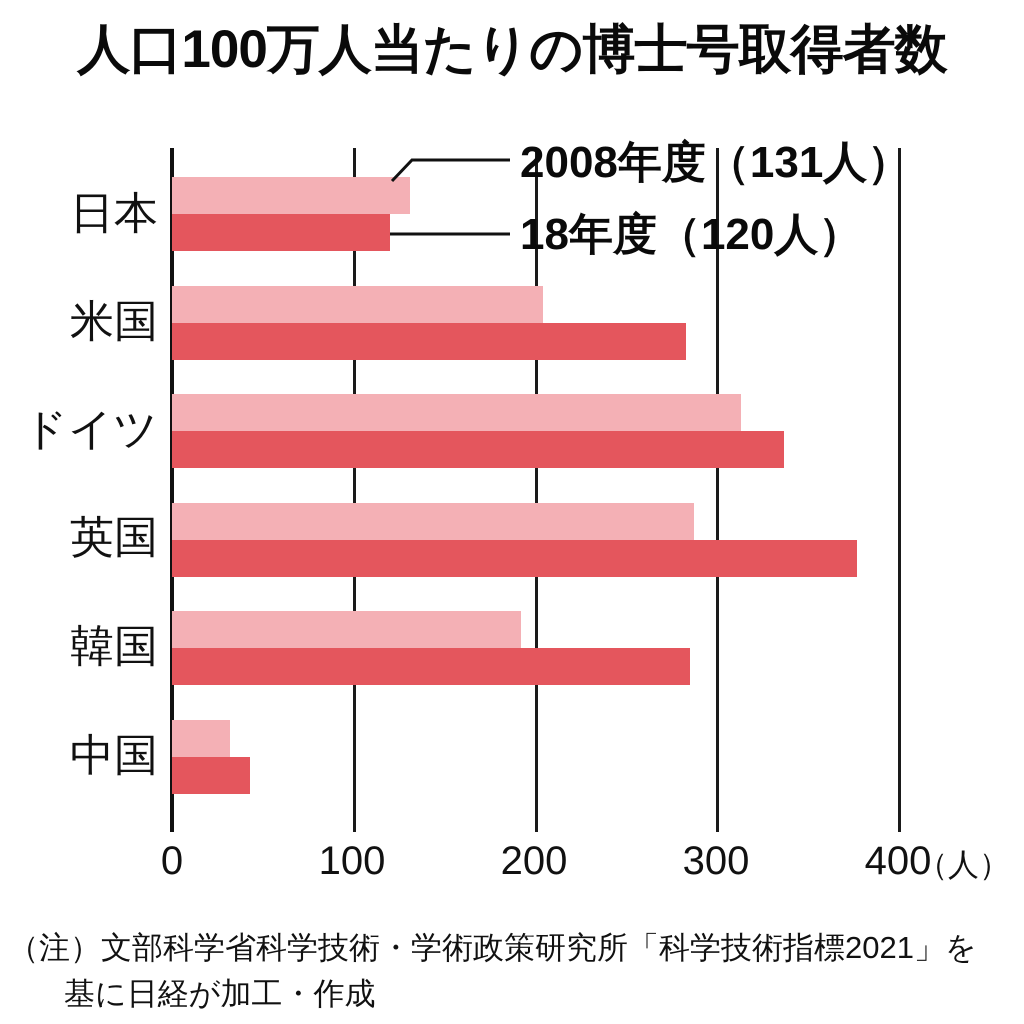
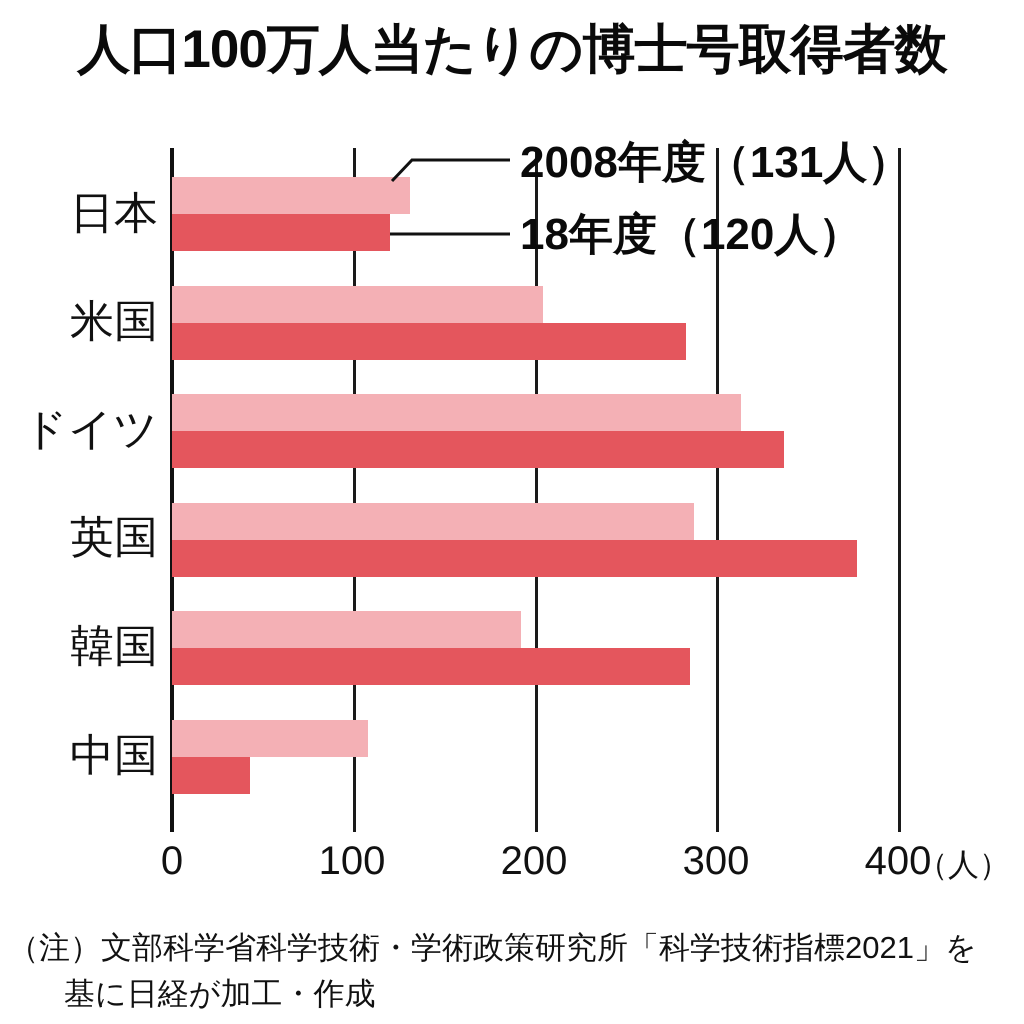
2008年度（131人）/中国: 32 -> 108
